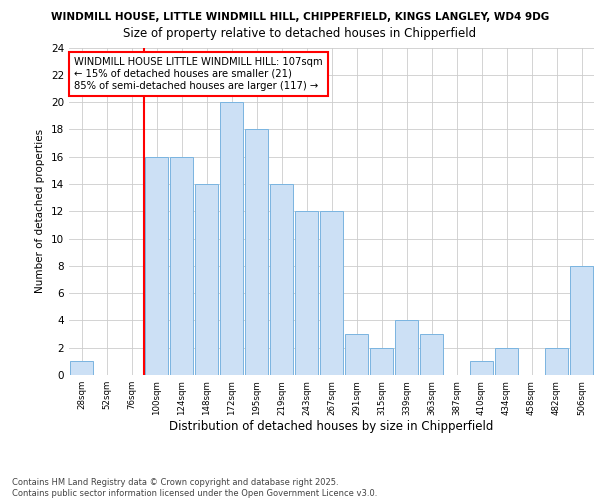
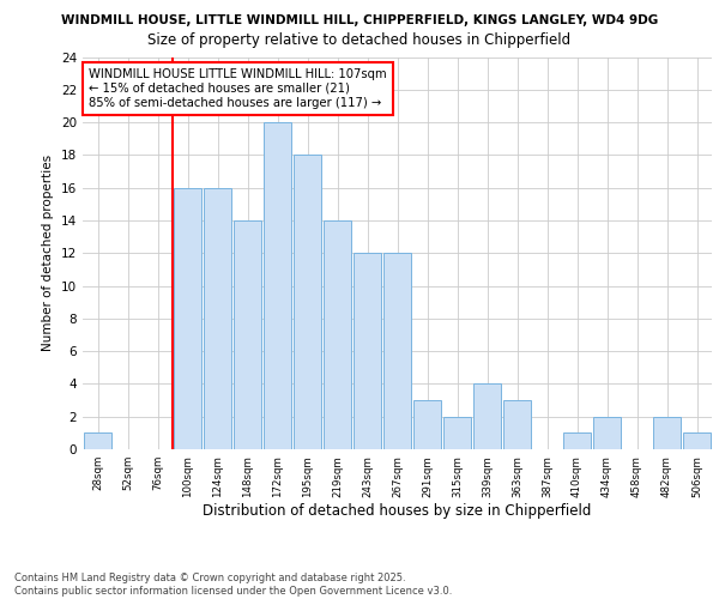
506sqm: 8 -> 1
